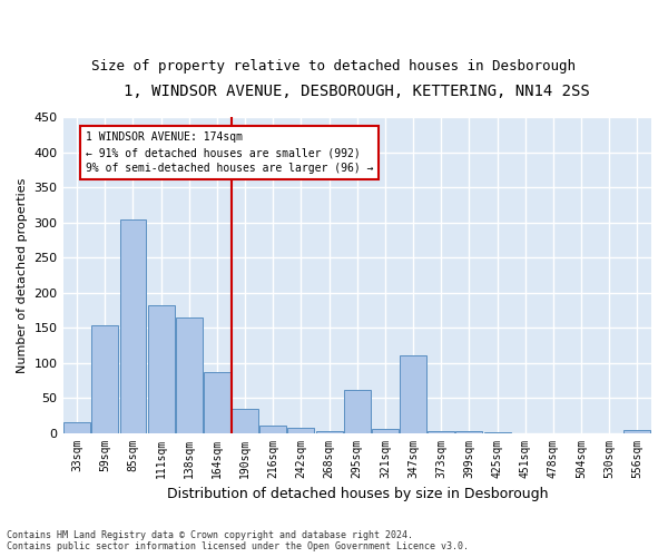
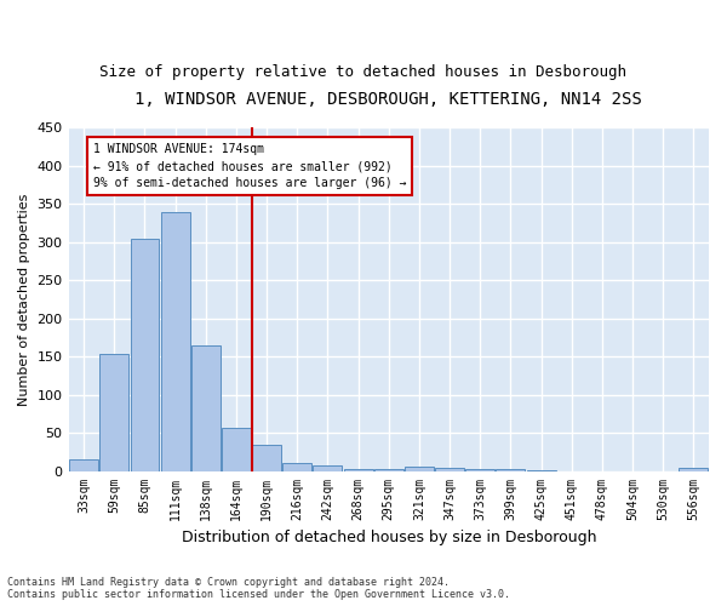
111sqm: 182 -> 340
164sqm: 86 -> 57
295sqm: 62 -> 2
347sqm: 110 -> 4
